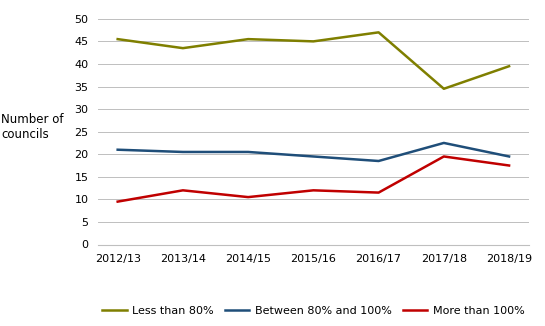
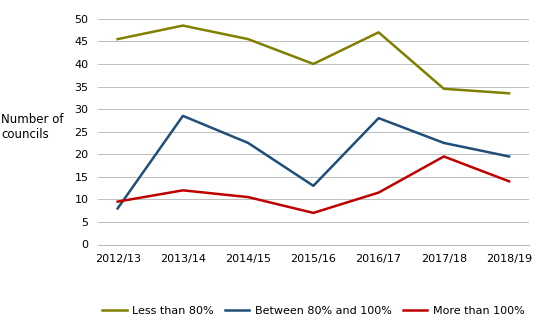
Between 80% and 100%/2012/13: 21.0 -> 8.0
Less than 80%/2013/14: 43.5 -> 48.5
Between 80% and 100%/2013/14: 20.5 -> 28.5
Between 80% and 100%/2014/15: 20.5 -> 22.5
Less than 80%/2015/16: 45.0 -> 40.0
Between 80% and 100%/2015/16: 19.5 -> 13.0
More than 100%/2015/16: 12.0 -> 7.0
Between 80% and 100%/2016/17: 18.5 -> 28.0
Less than 80%/2018/19: 39.5 -> 33.5
More than 100%/2018/19: 17.5 -> 14.0
